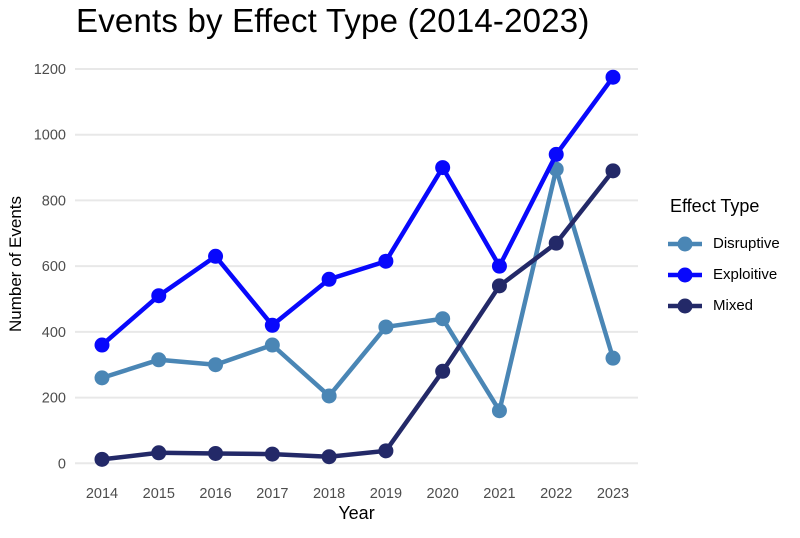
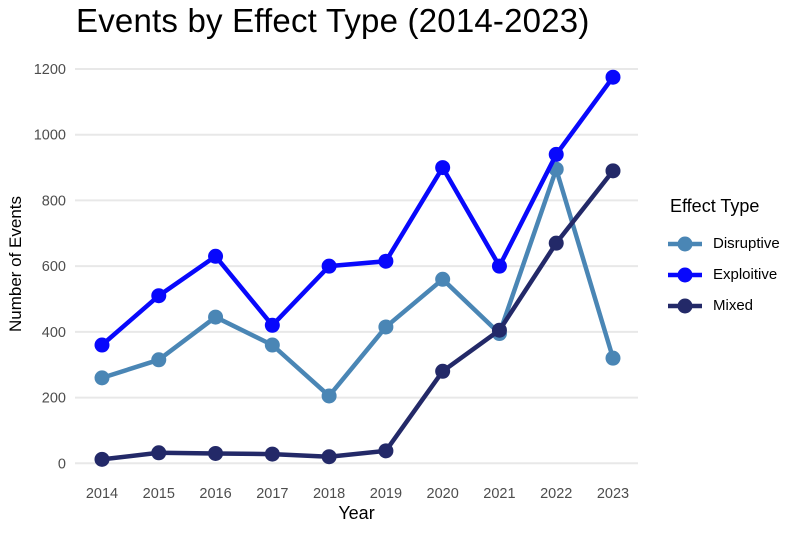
Disruptive/2016: 300 -> 440
Exploitive/2018: 560 -> 600
Disruptive/2020: 440 -> 560
Disruptive/2021: 160 -> 400
Mixed/2021: 540 -> 400
